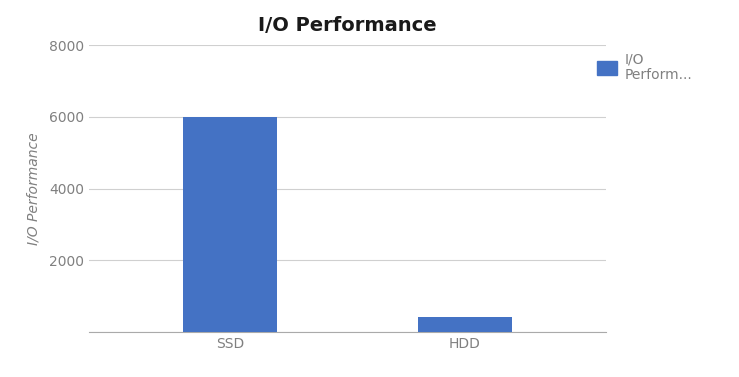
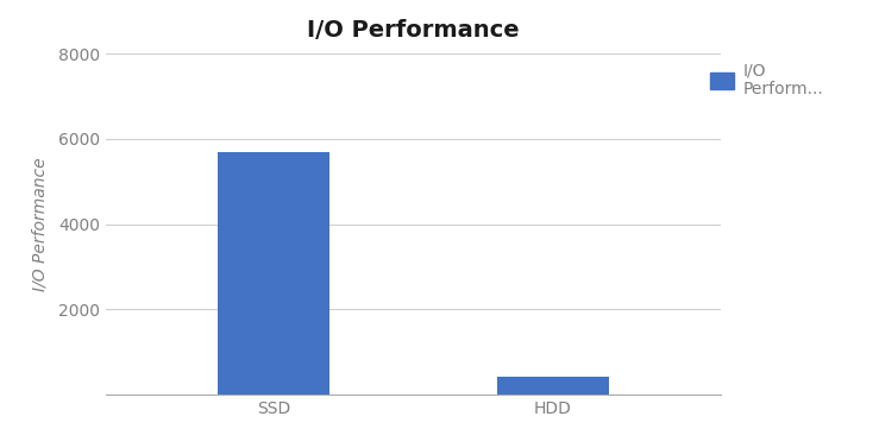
SSD: 6000 -> 5700
